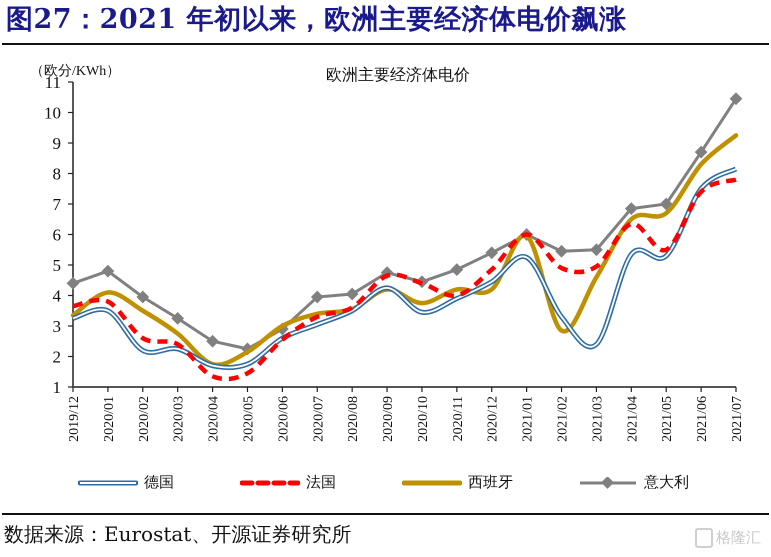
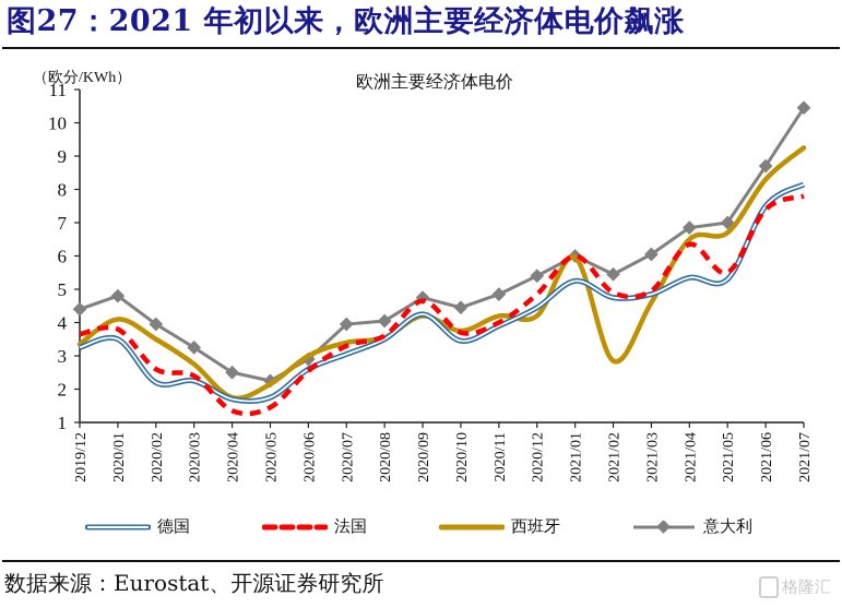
法国/2020/10: 4.4 -> 3.7
德国/2021/02: 3.3 -> 4.8
德国/2021/03: 2.4 -> 4.8
意大利/2021/03: 5.5 -> 6.0
